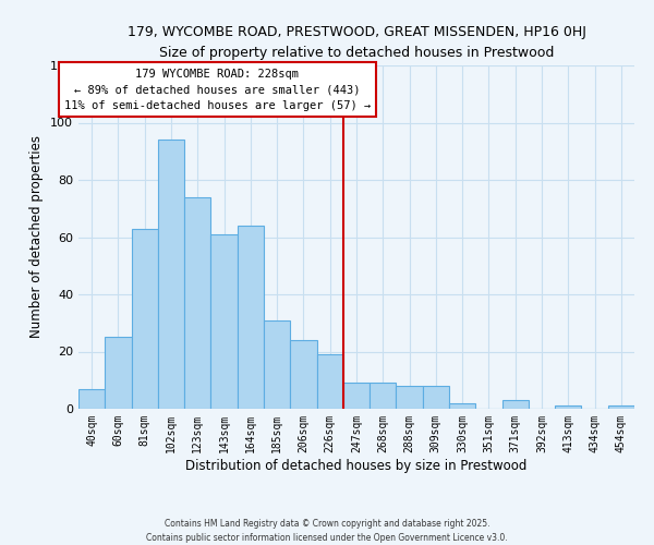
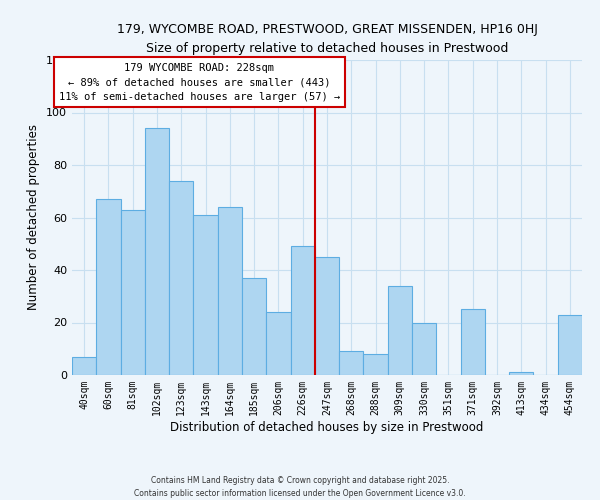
60sqm: 25 -> 67
185sqm: 31 -> 37
226sqm: 19 -> 49
247sqm: 9 -> 45
309sqm: 8 -> 34
330sqm: 2 -> 20
371sqm: 3 -> 25
454sqm: 1 -> 23
